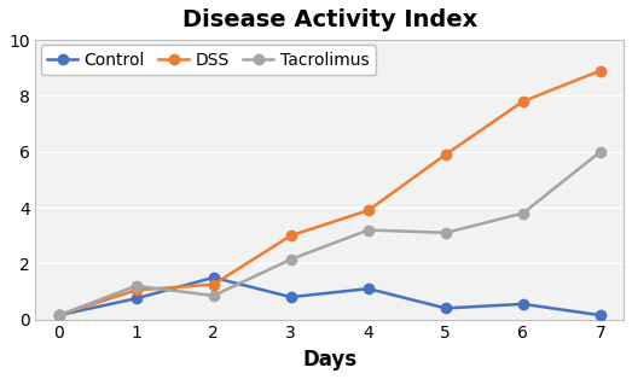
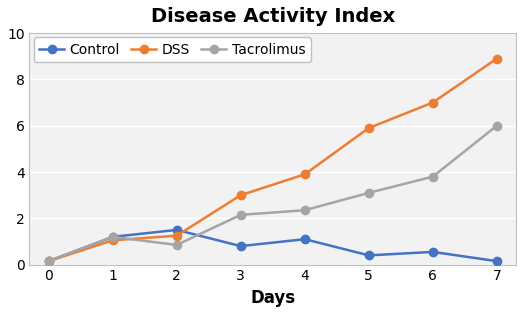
Control/1: 0.75 -> 1.20
Tacrolimus/4: 3.20 -> 2.35
DSS/6: 7.80 -> 7.00
